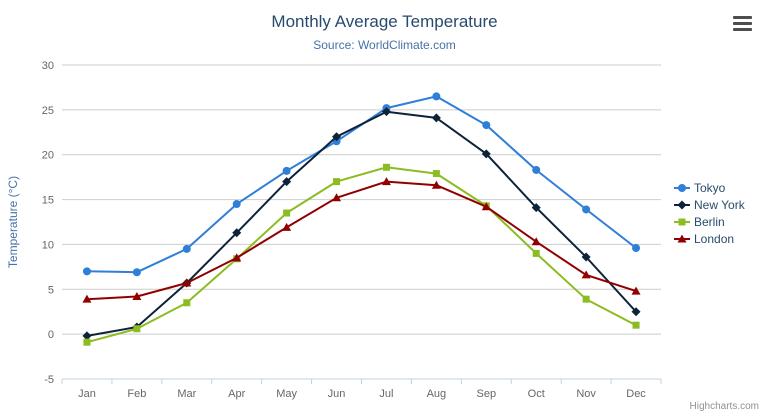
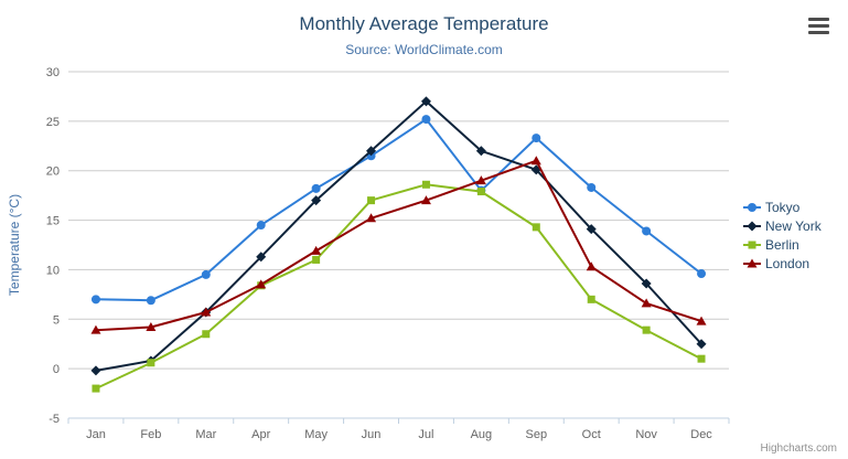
Berlin/Jan: -1 -> -2
Berlin/May: 14 -> 11
New York/Jul: 25 -> 27
Tokyo/Aug: 26 -> 18
New York/Aug: 24 -> 22
London/Aug: 17 -> 19
London/Sep: 14 -> 21
Berlin/Oct: 9 -> 7
